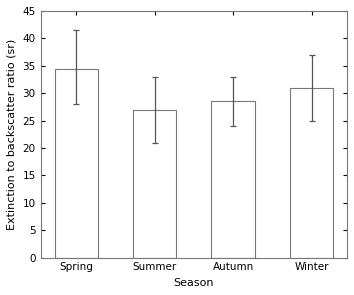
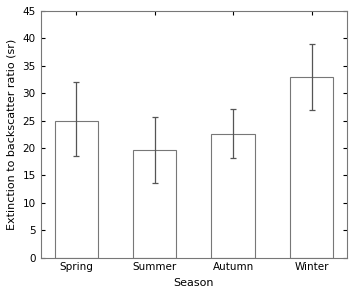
Spring: 34.5 -> 25.0
Summer: 27.0 -> 19.6
Autumn: 28.5 -> 22.6
Winter: 31.0 -> 33.0
